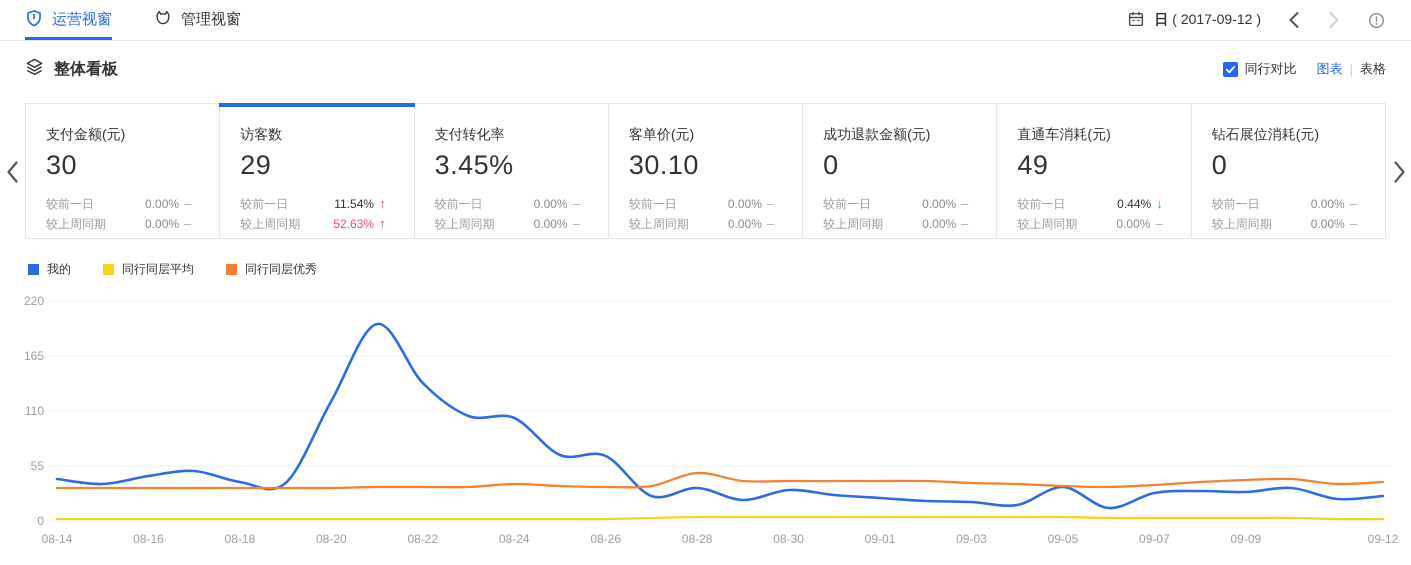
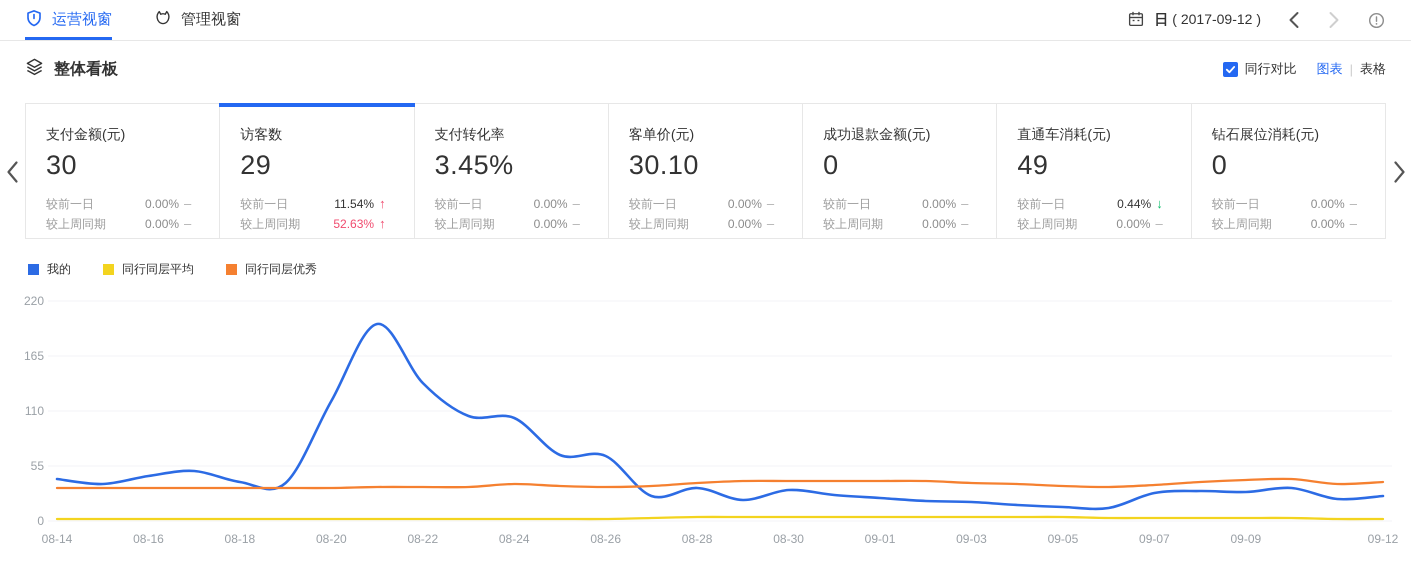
同行同层优秀/08-28: 48 -> 38
我的/09-05: 34 -> 14
